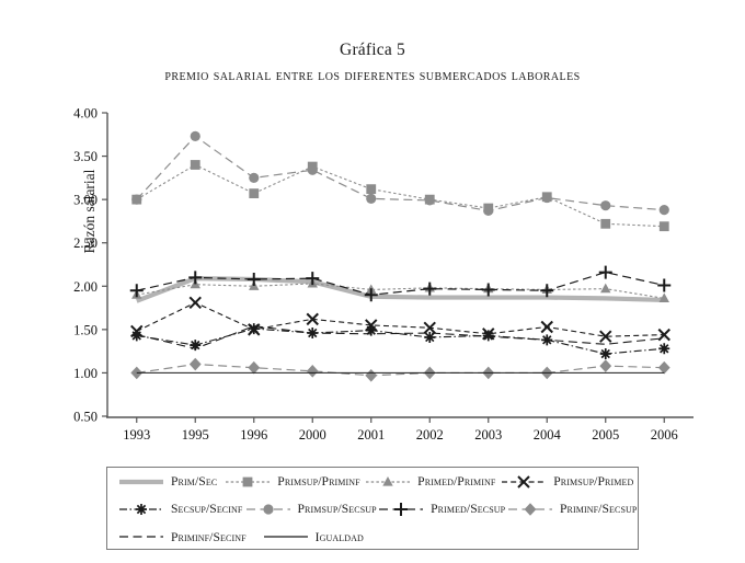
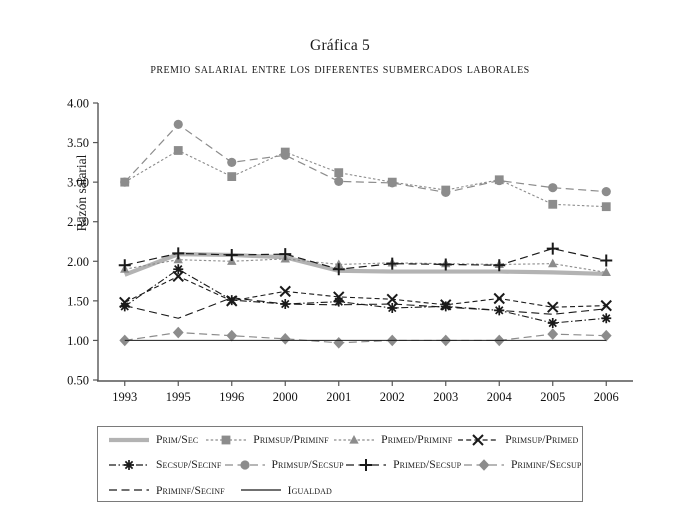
Secsup/Secinf/1995: 1.3 -> 1.9
